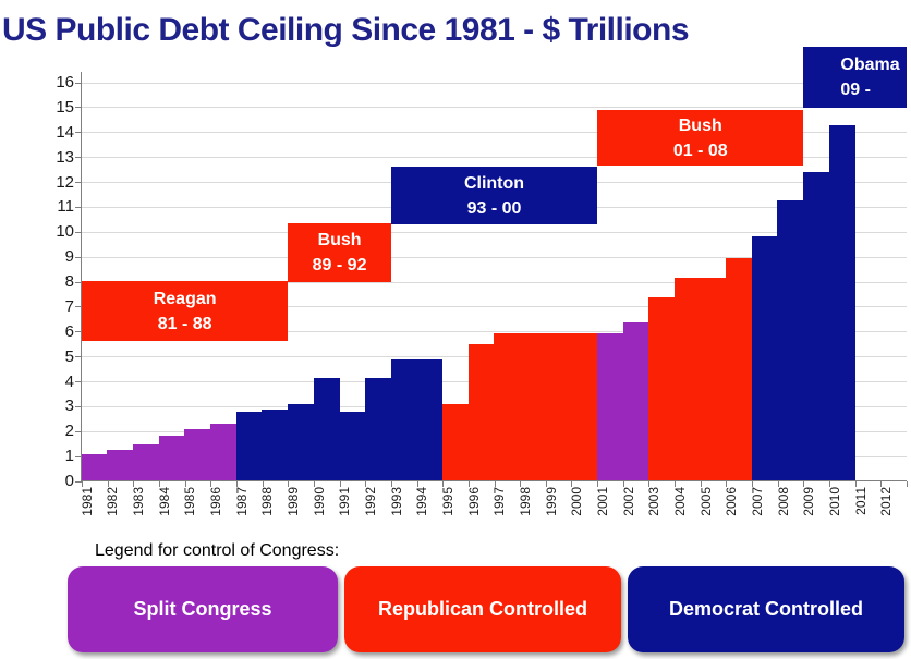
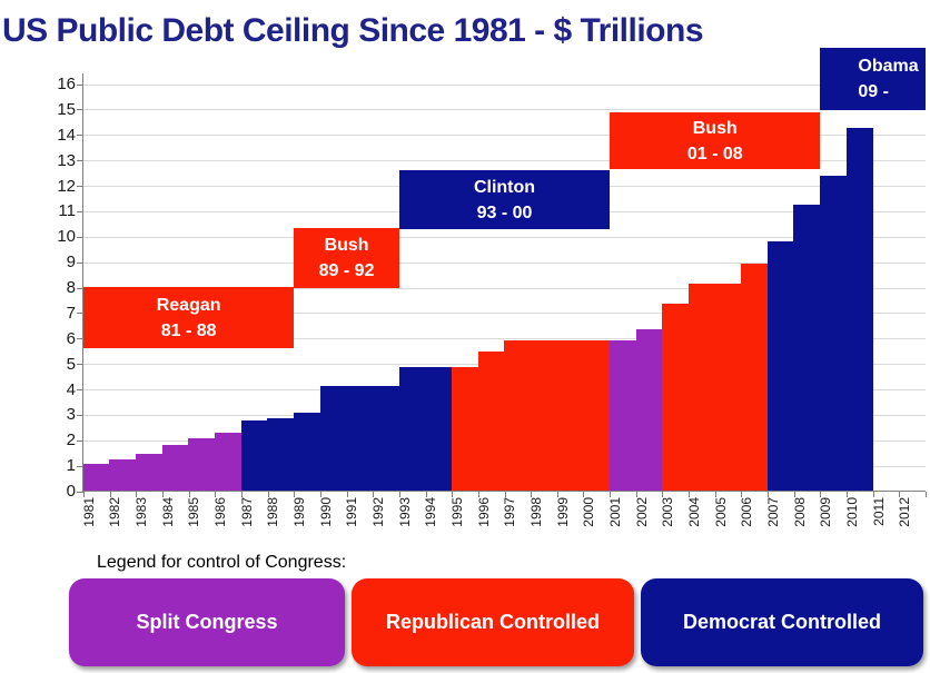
1991: 2.8 -> 4.2
1995: 3.1 -> 4.9
